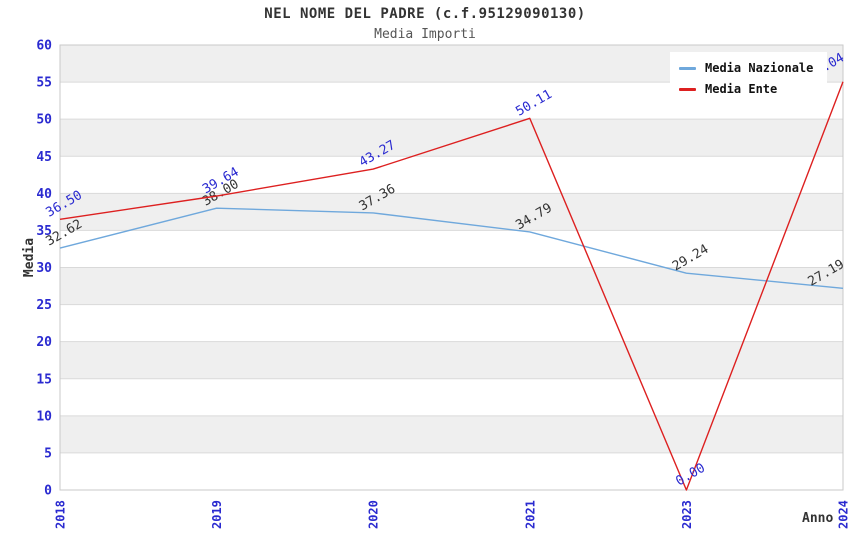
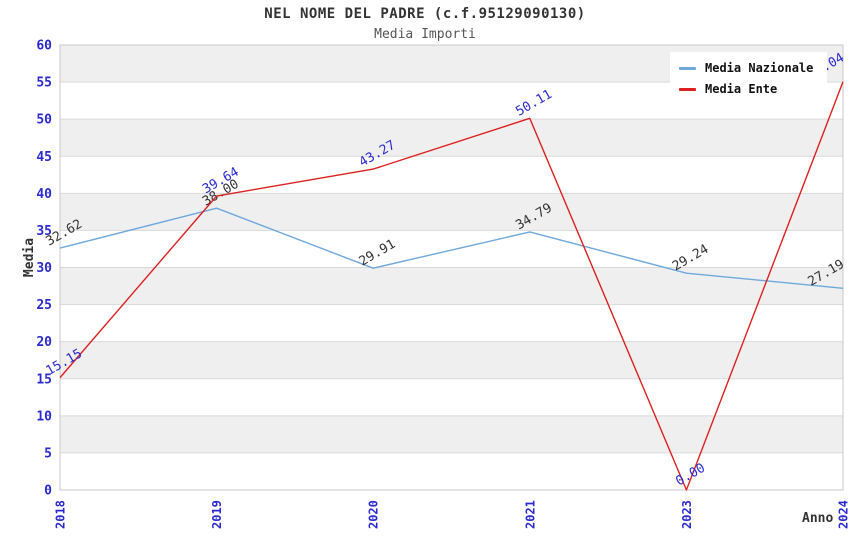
Media Ente/2018: 36.50 -> 15.15
Media Nazionale/2020: 37.36 -> 29.91
